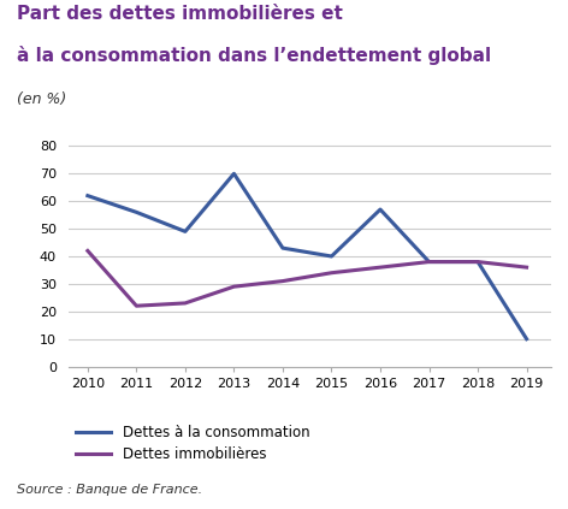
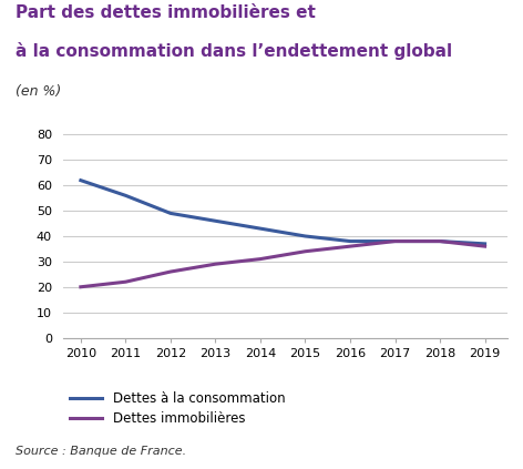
Dettes immobilières/2010: 42 -> 20
Dettes immobilières/2012: 23 -> 26
Dettes à la consommation/2013: 70 -> 46
Dettes à la consommation/2016: 57 -> 38
Dettes à la consommation/2019: 10 -> 37
